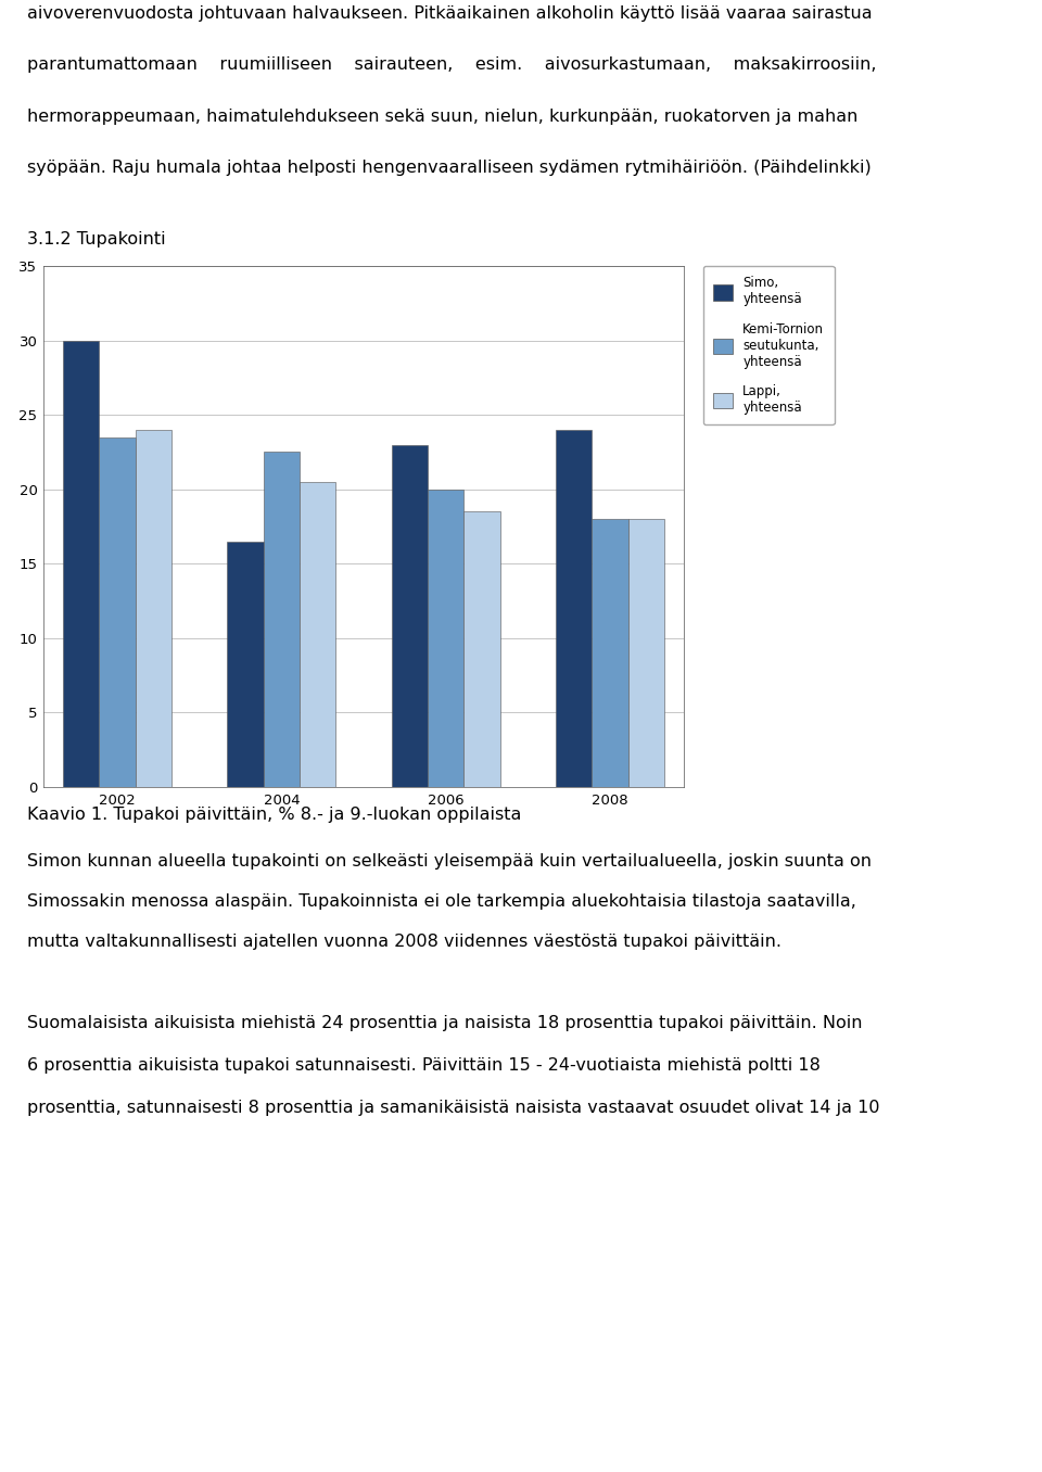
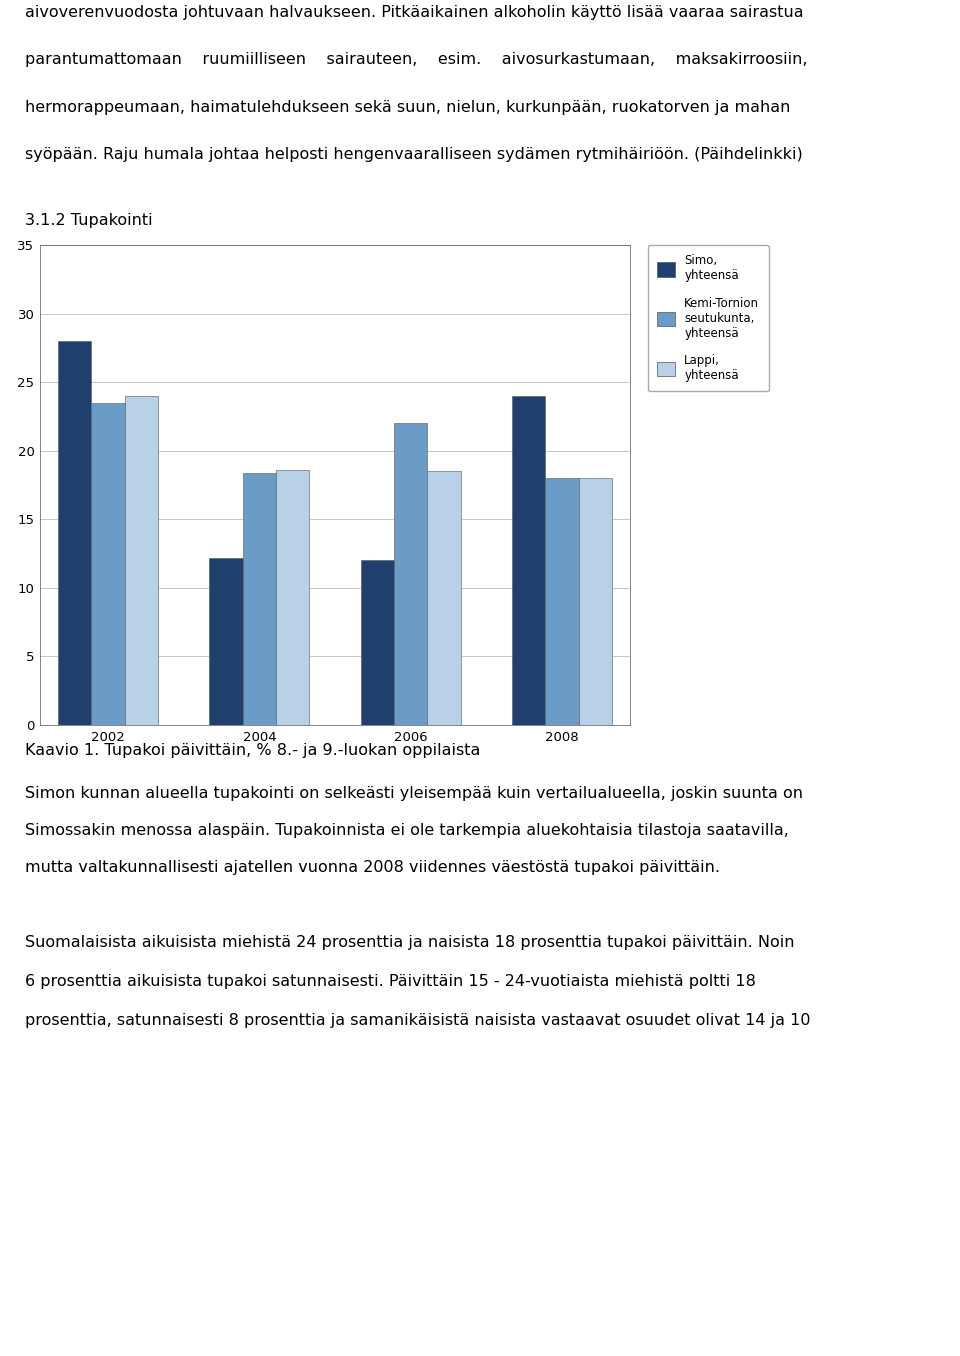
Simo, yhteensä/2002: 30.0 -> 28.0
Simo, yhteensä/2004: 16.5 -> 12.2
Kemi-Tornion seutukunta, yhteensä/2004: 22.5 -> 18.4
Lappi, yhteensä/2004: 20.5 -> 18.6
Simo, yhteensä/2006: 23.0 -> 12.0
Kemi-Tornion seutukunta, yhteensä/2006: 20.0 -> 22.0
